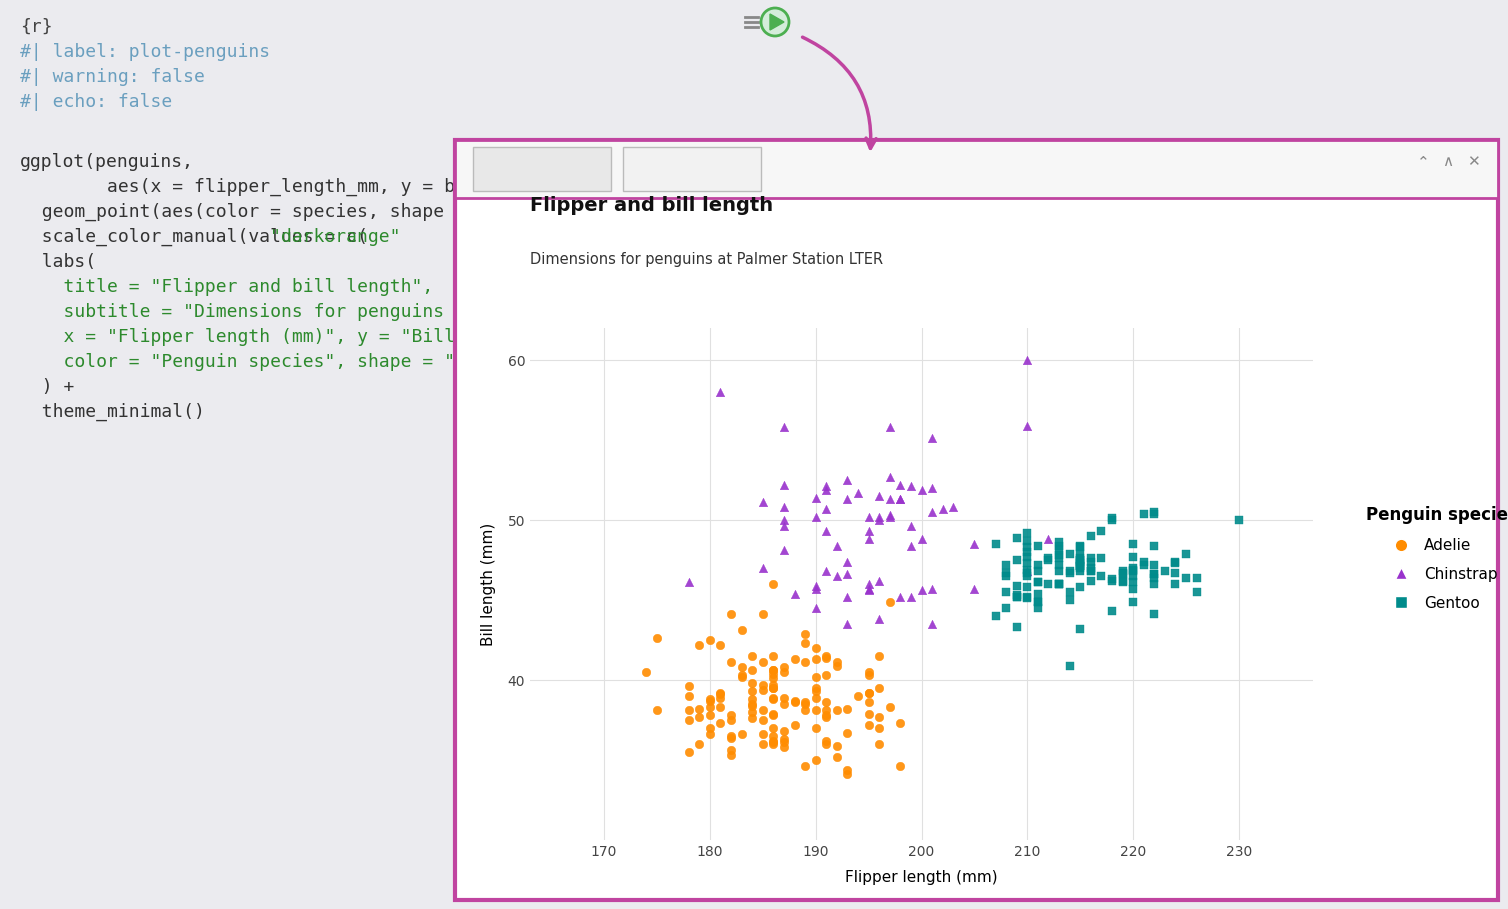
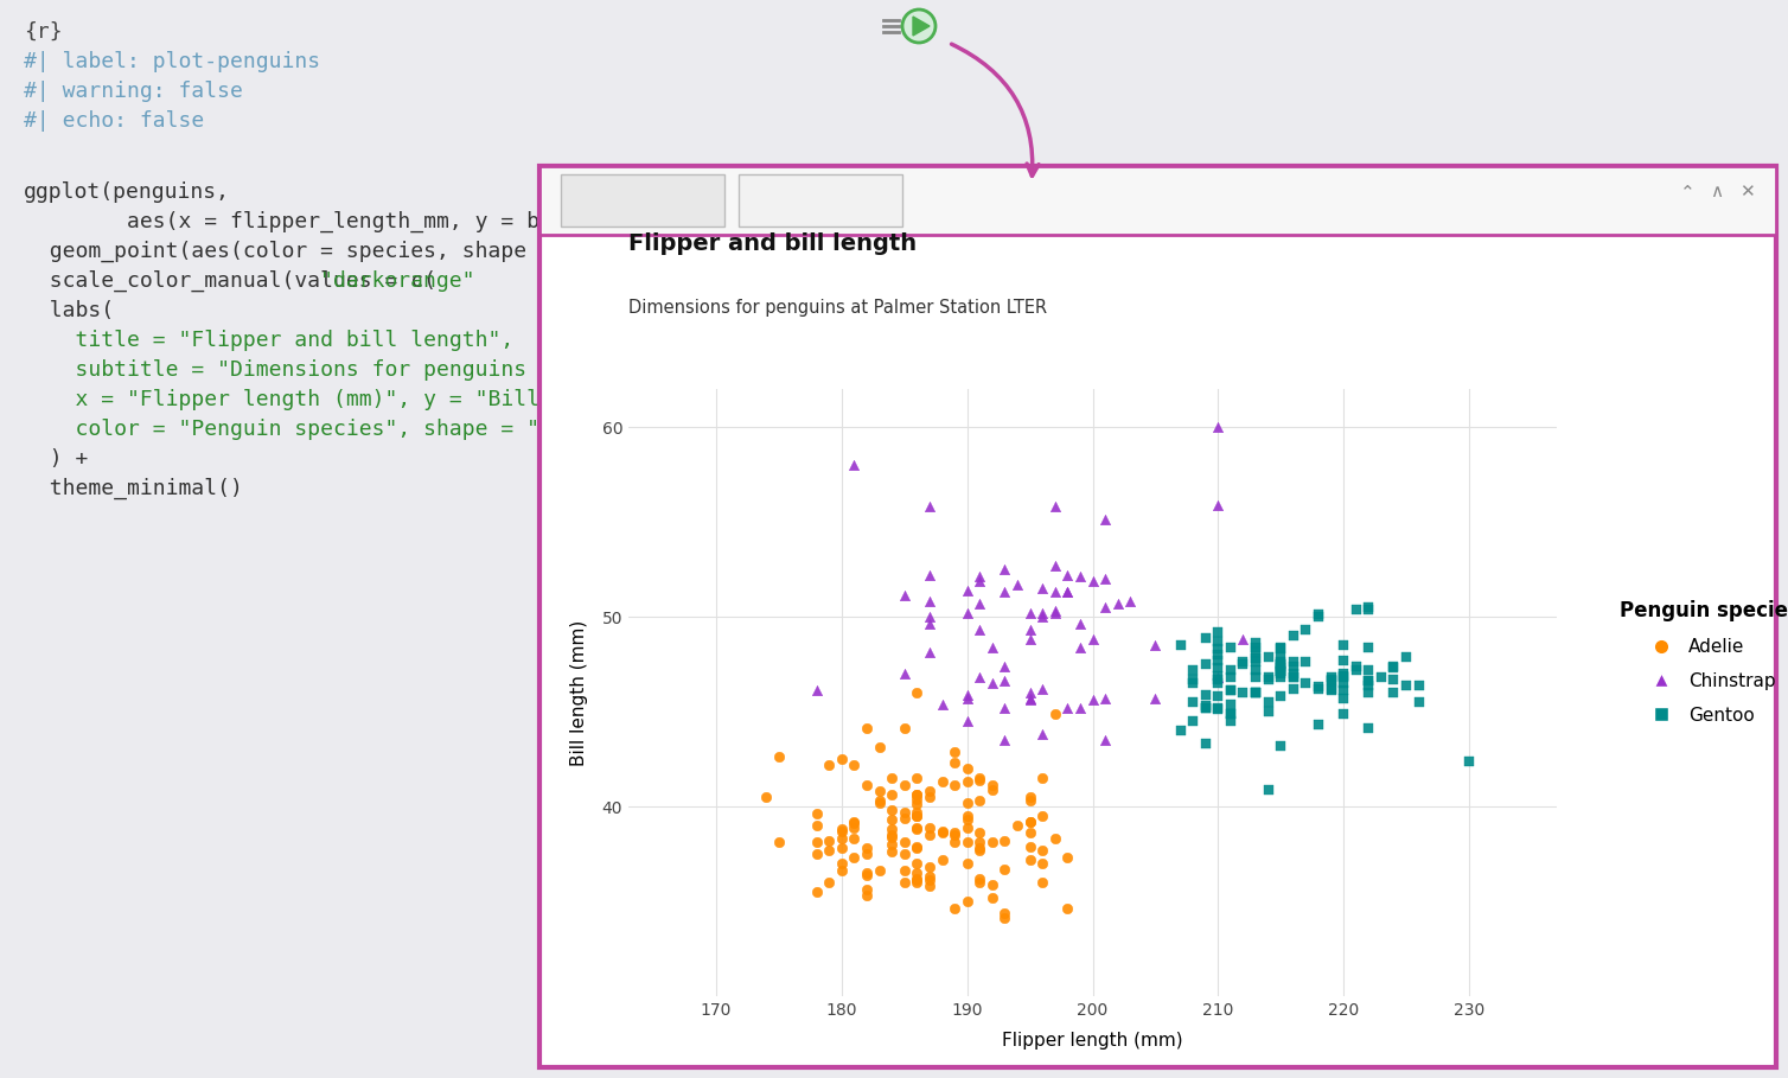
Gentoo/230: 50.0 -> 42.4
